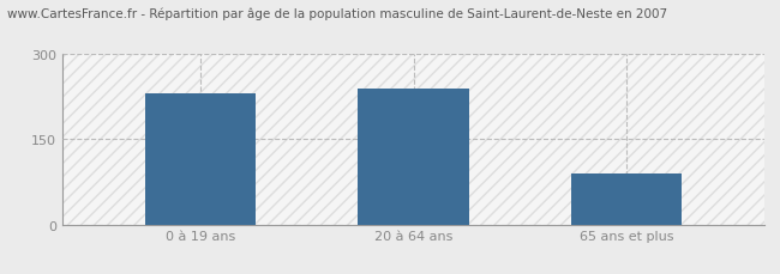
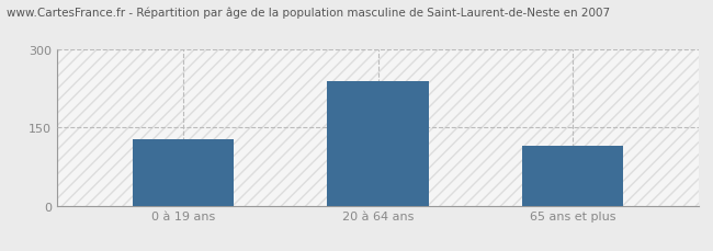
0 à 19 ans: 230 -> 128
65 ans et plus: 90 -> 115
